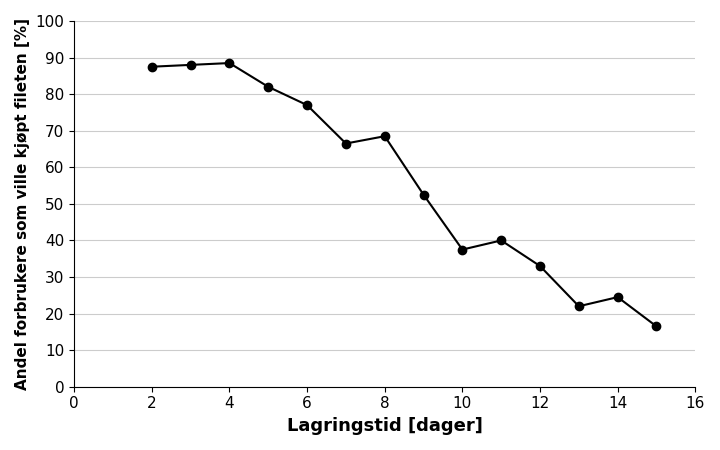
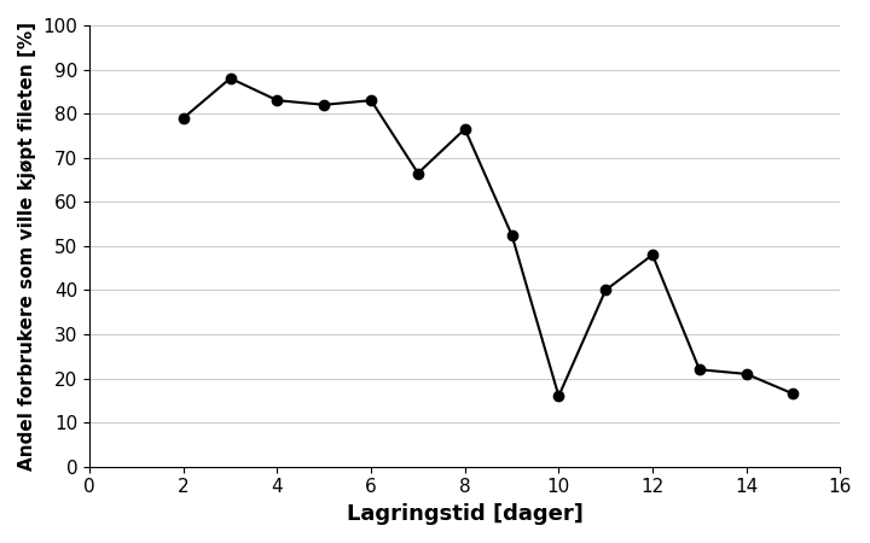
2: 87.5 -> 79.0
4: 88.5 -> 83.0
6: 77.0 -> 83.0
8: 68.5 -> 76.5
10: 37.5 -> 16.0
12: 33.0 -> 48.0
14: 24.5 -> 21.0
